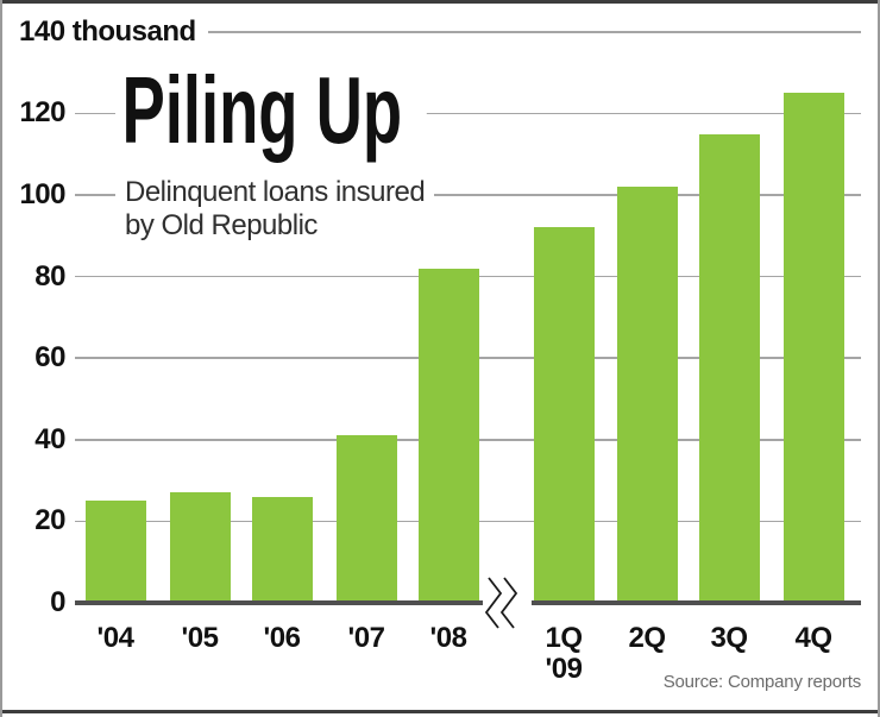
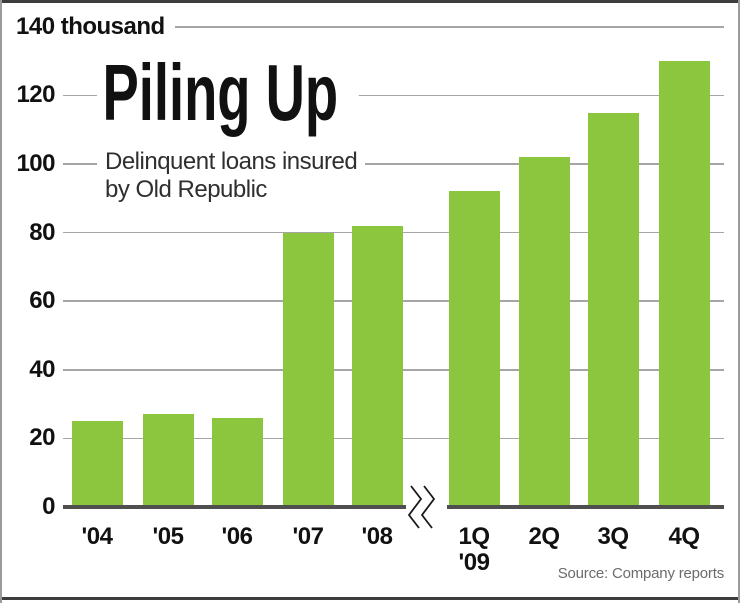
'07: 41 -> 80
4Q: 125 -> 130
